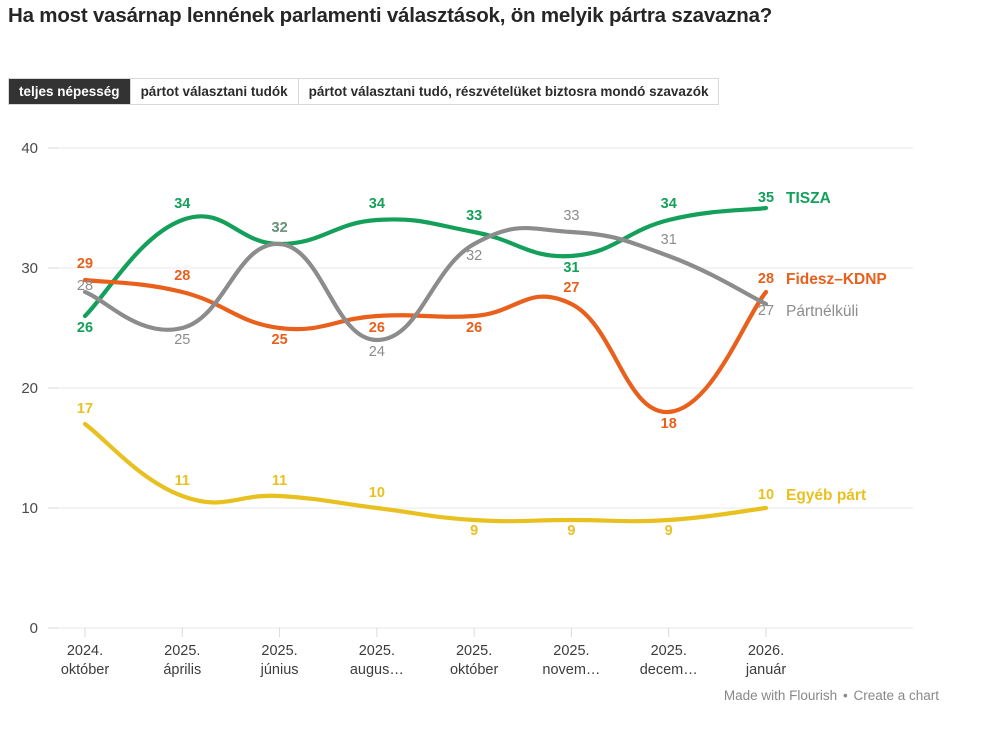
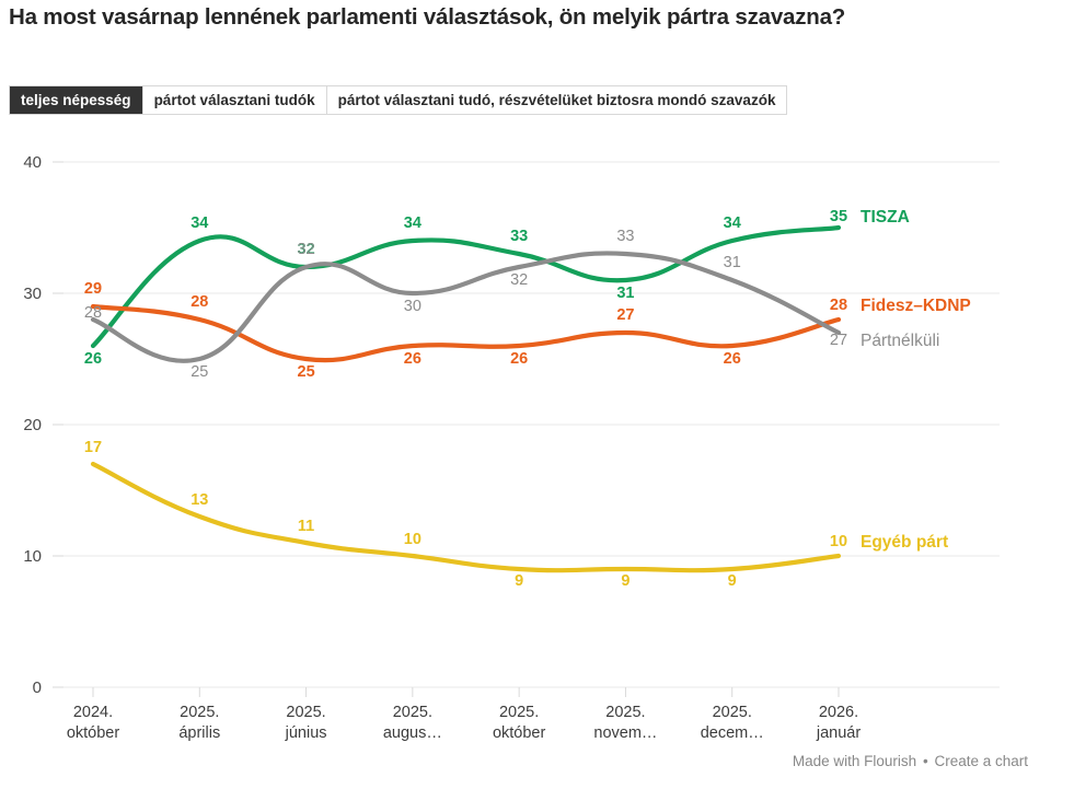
Egyéb párt/2025. április: 11 -> 13
Pártnélküli/2025. augus…: 24 -> 30
Fidesz–KDNP/2025. decem…: 18 -> 26
